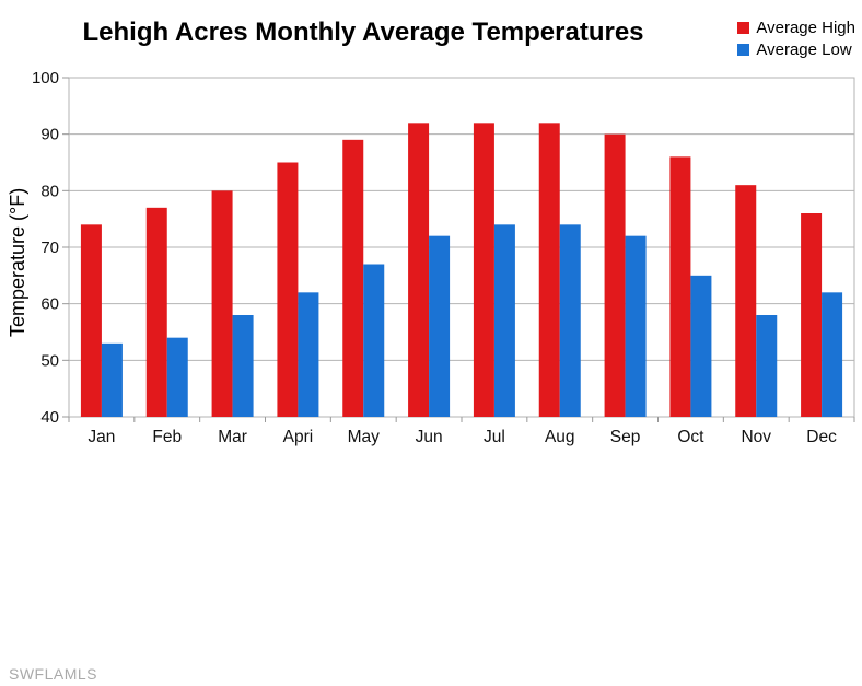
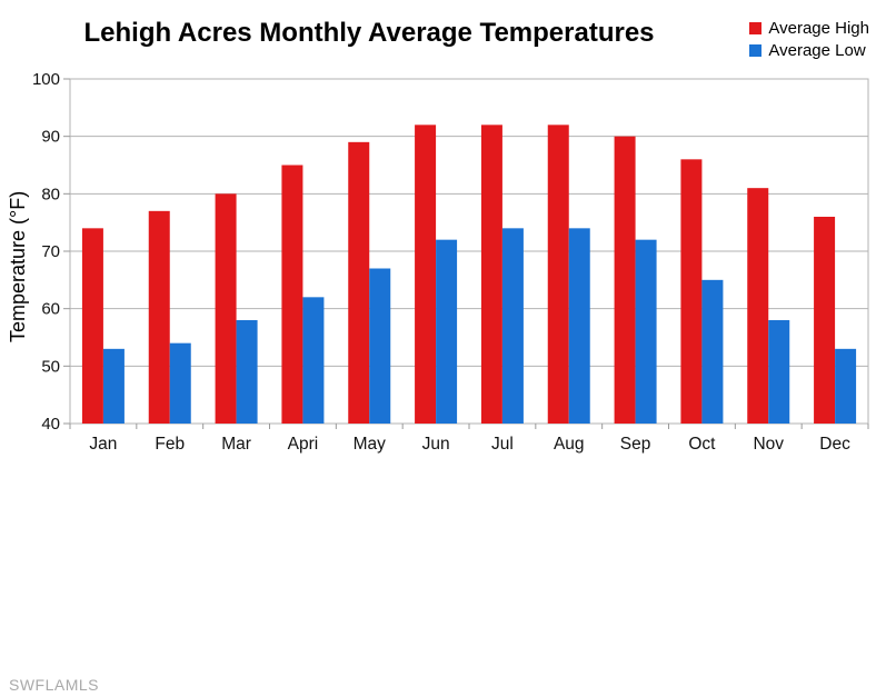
Average Low/Dec: 62 -> 53
